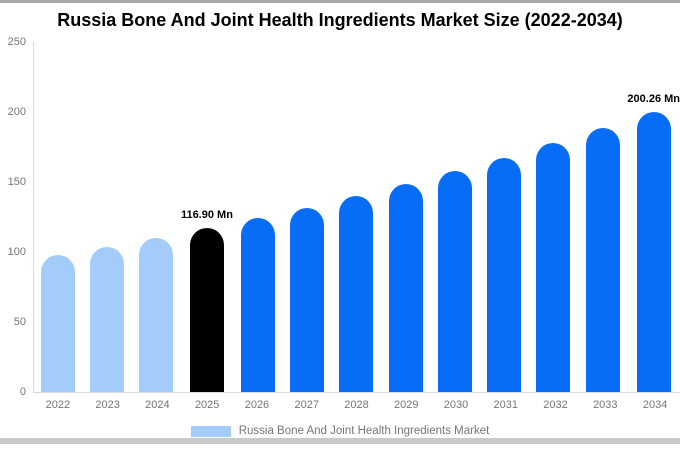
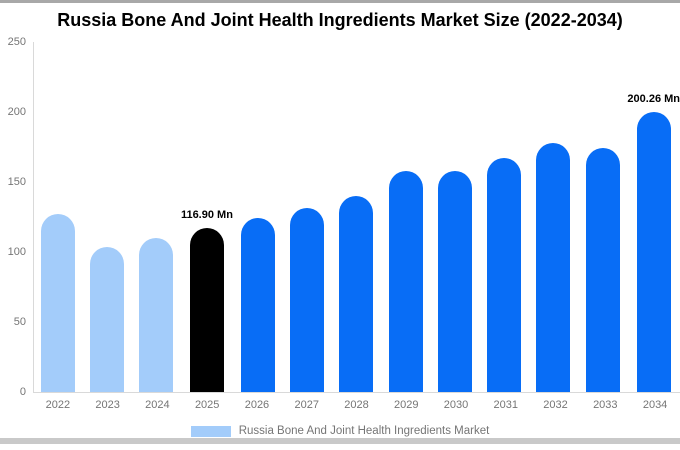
2022: 98 -> 127
2029: 148 -> 158
2033: 189 -> 174
